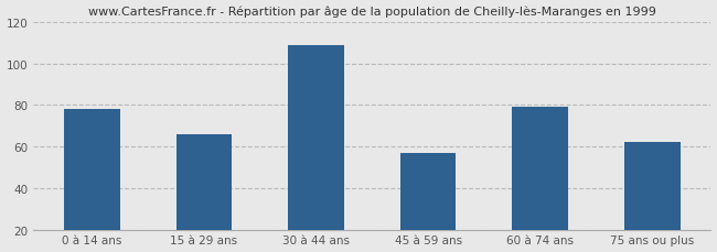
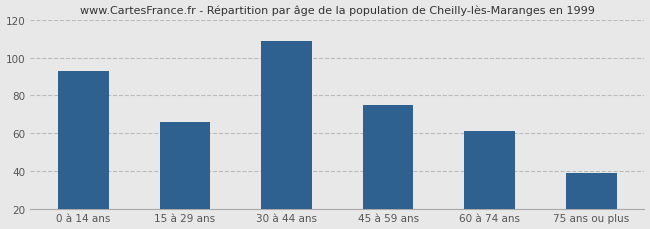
0 à 14 ans: 78 -> 93
45 à 59 ans: 57 -> 75
60 à 74 ans: 79 -> 61
75 ans ou plus: 62 -> 39
